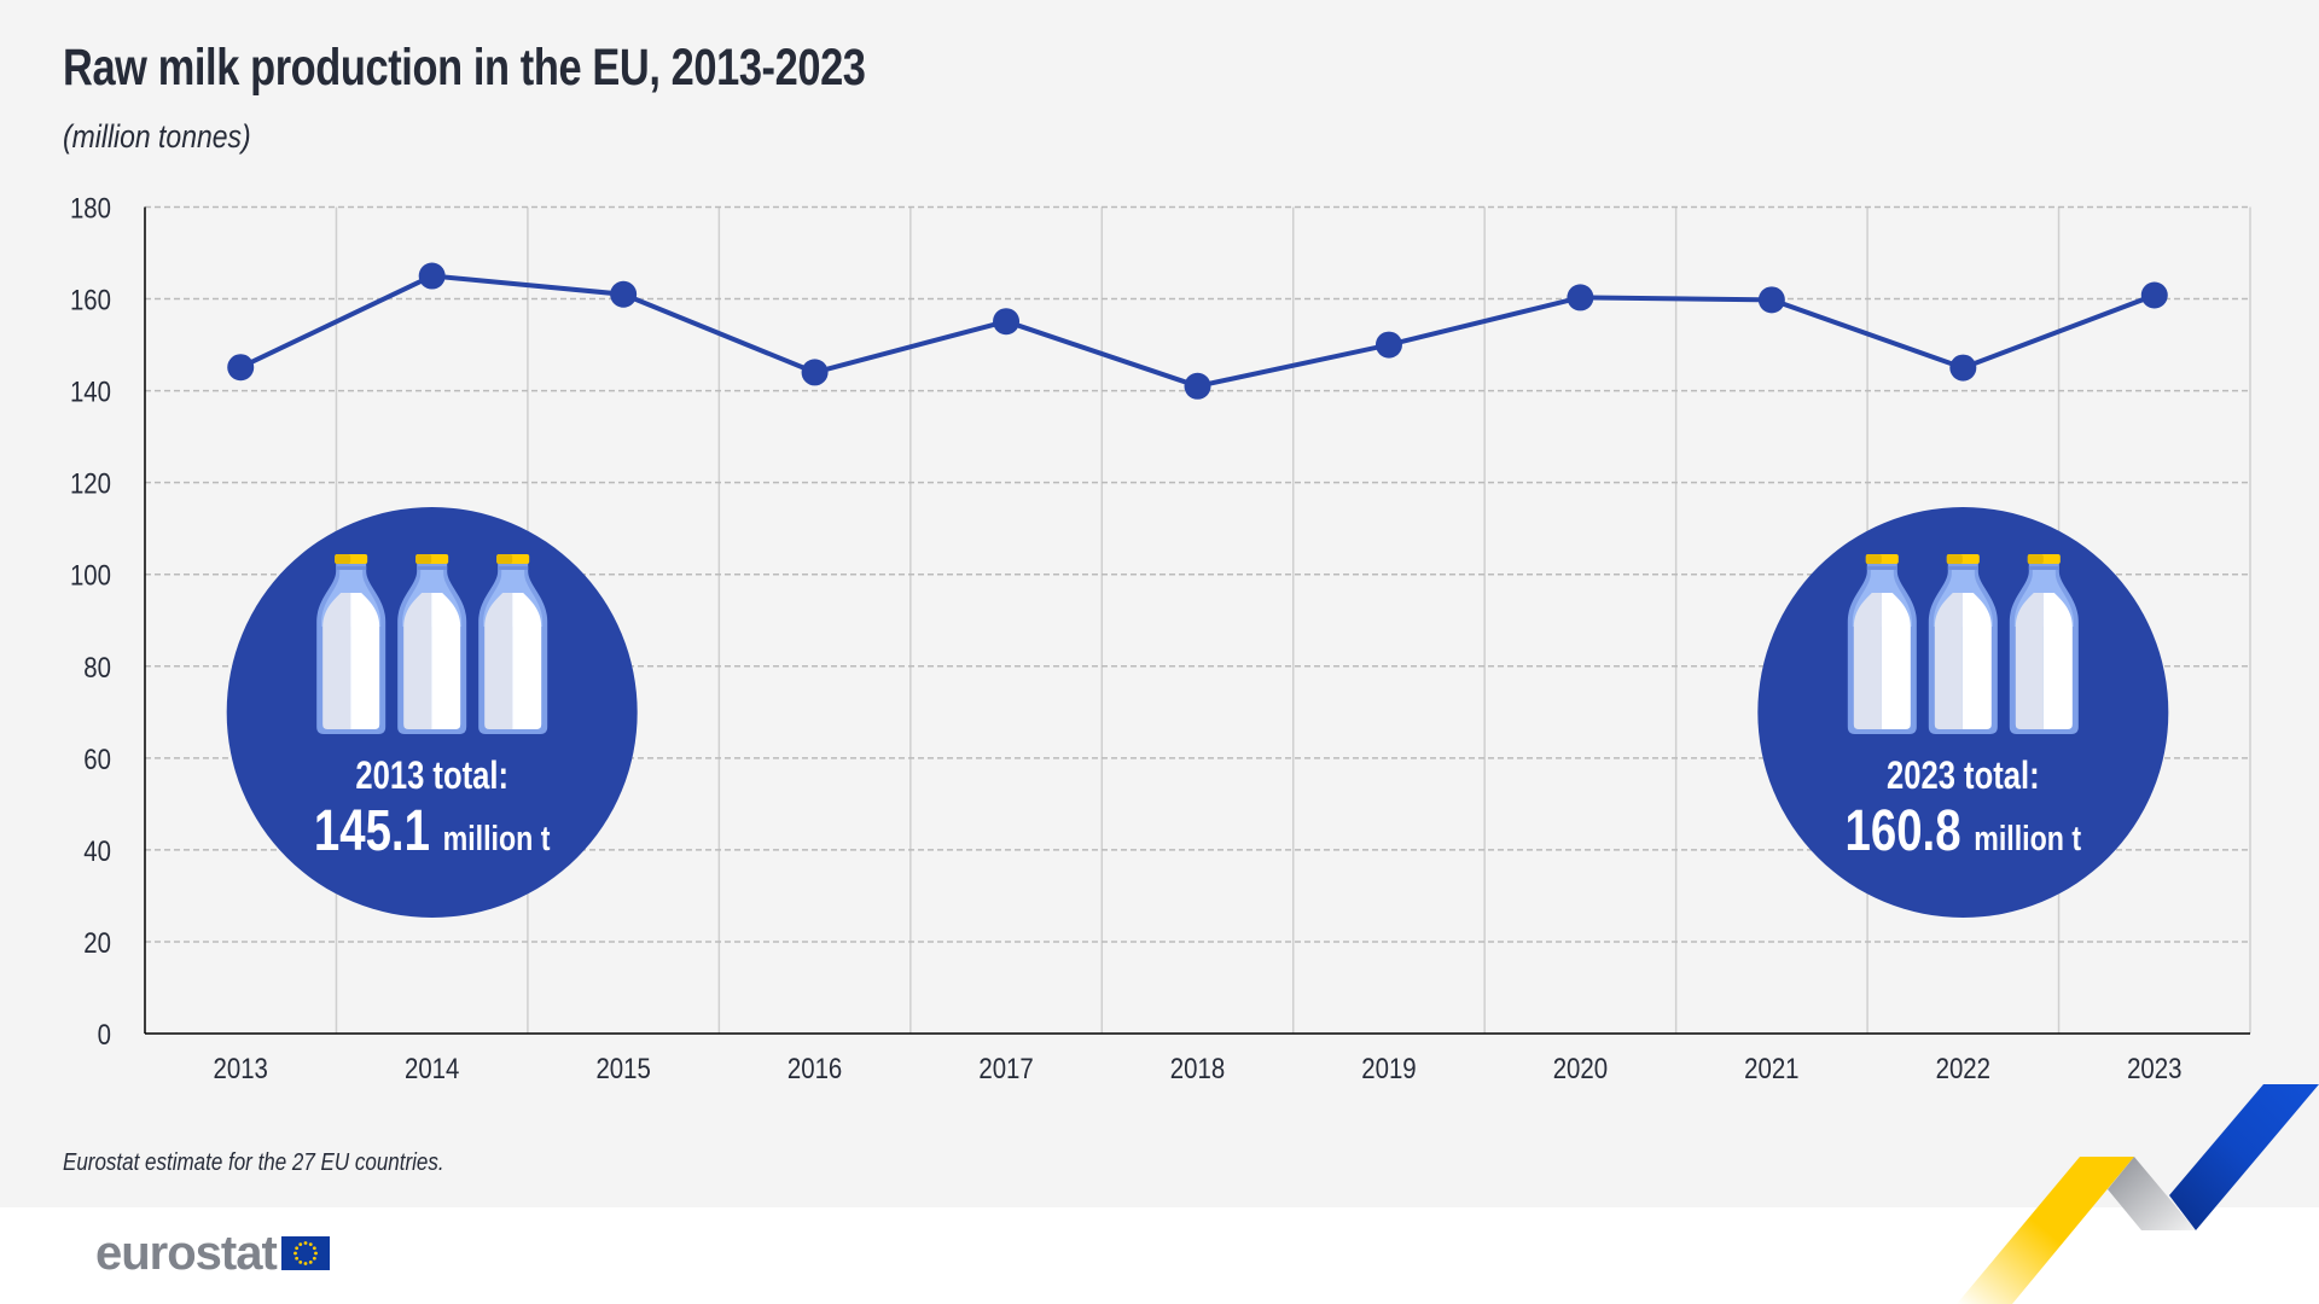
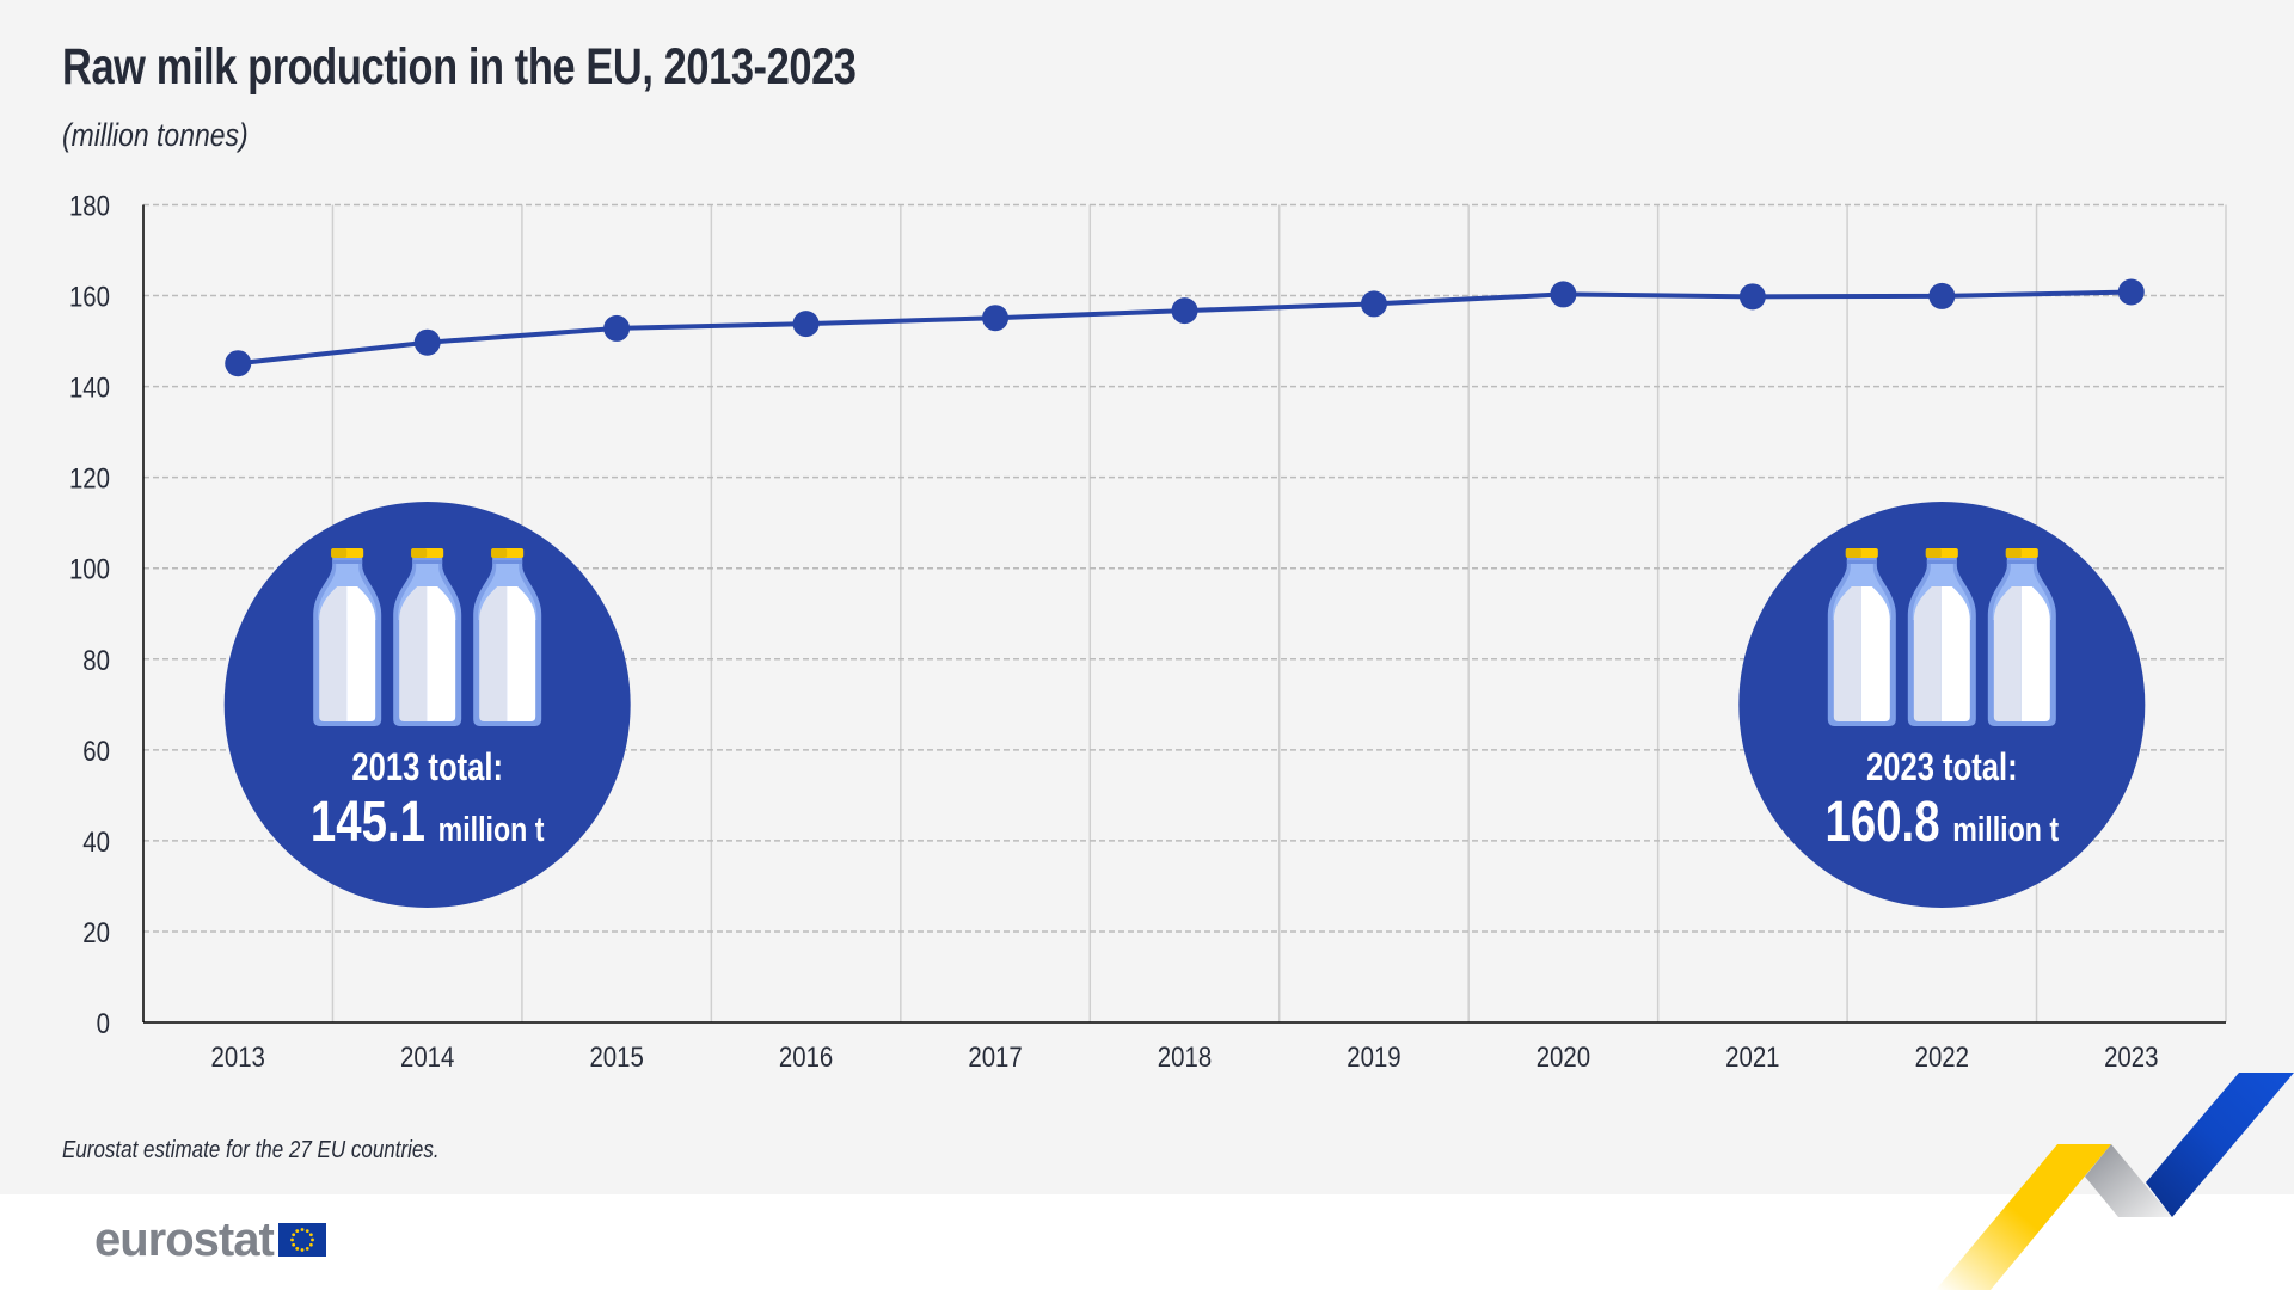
2014: 165 -> 150
2015: 161 -> 153
2016: 144 -> 154
2018: 141 -> 157
2019: 150 -> 158
2022: 145 -> 160
